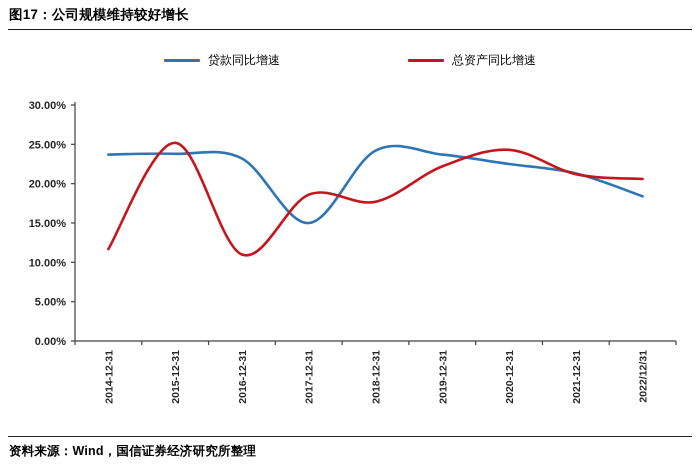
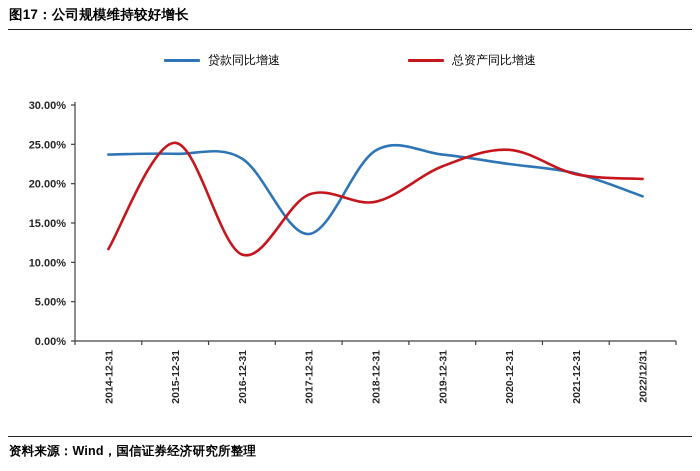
贷款同比增速/2017-12-31: 15% -> 14%
